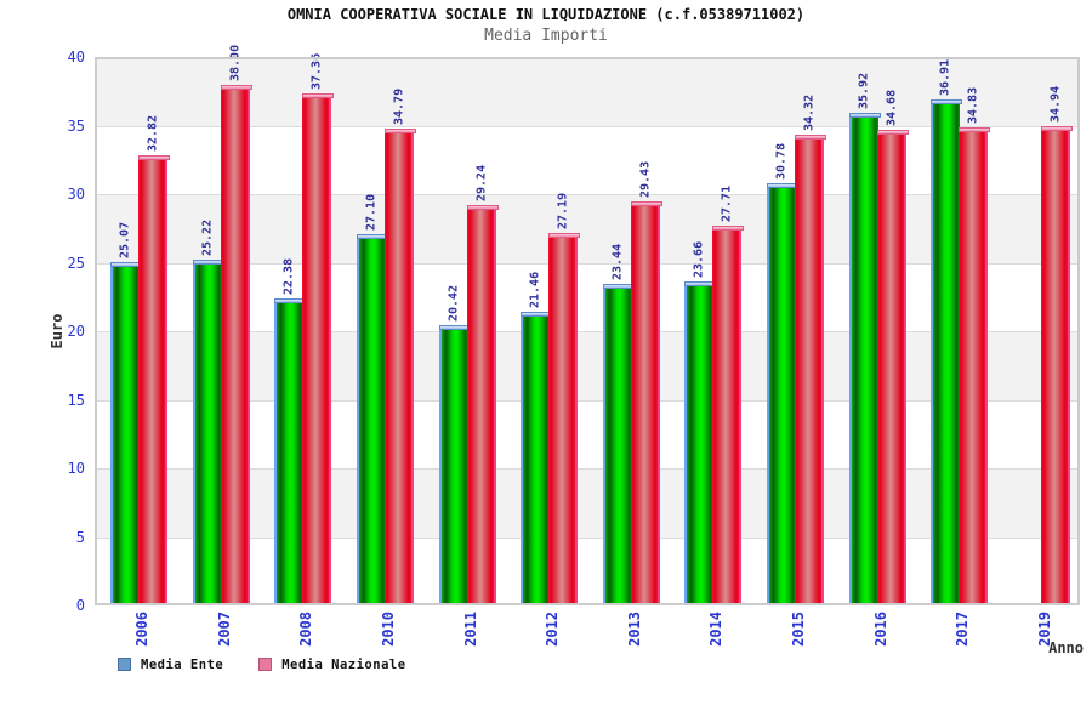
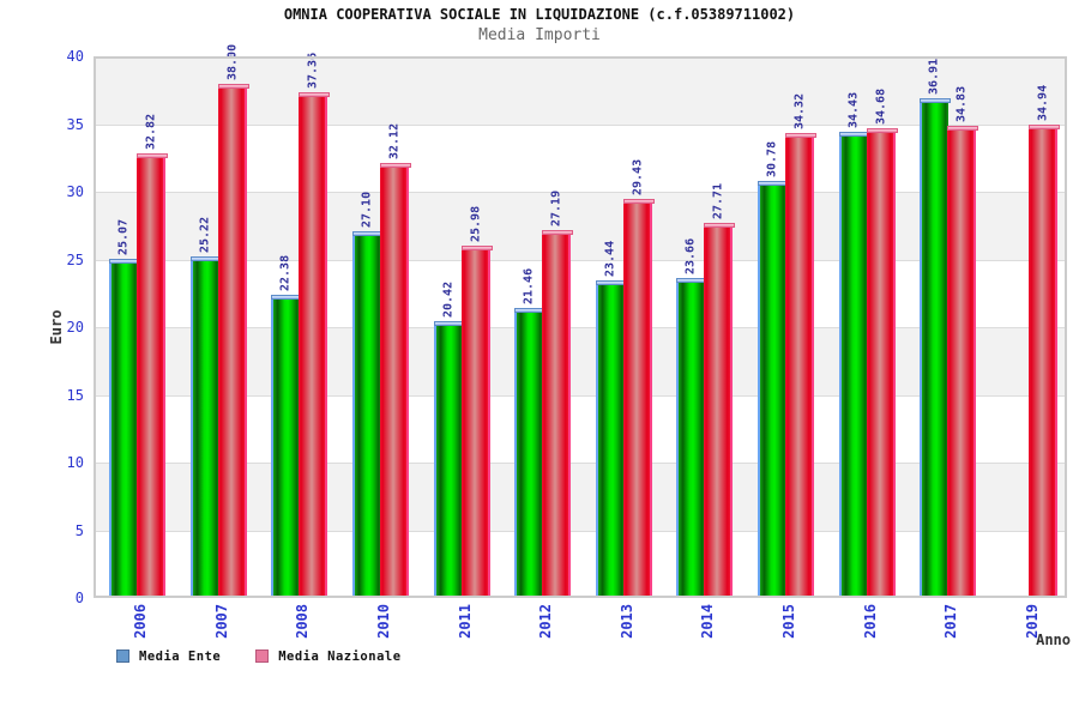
Media Nazionale/2010: 34.79 -> 32.12
Media Nazionale/2011: 29.24 -> 25.98
Media Ente/2016: 35.92 -> 34.43
